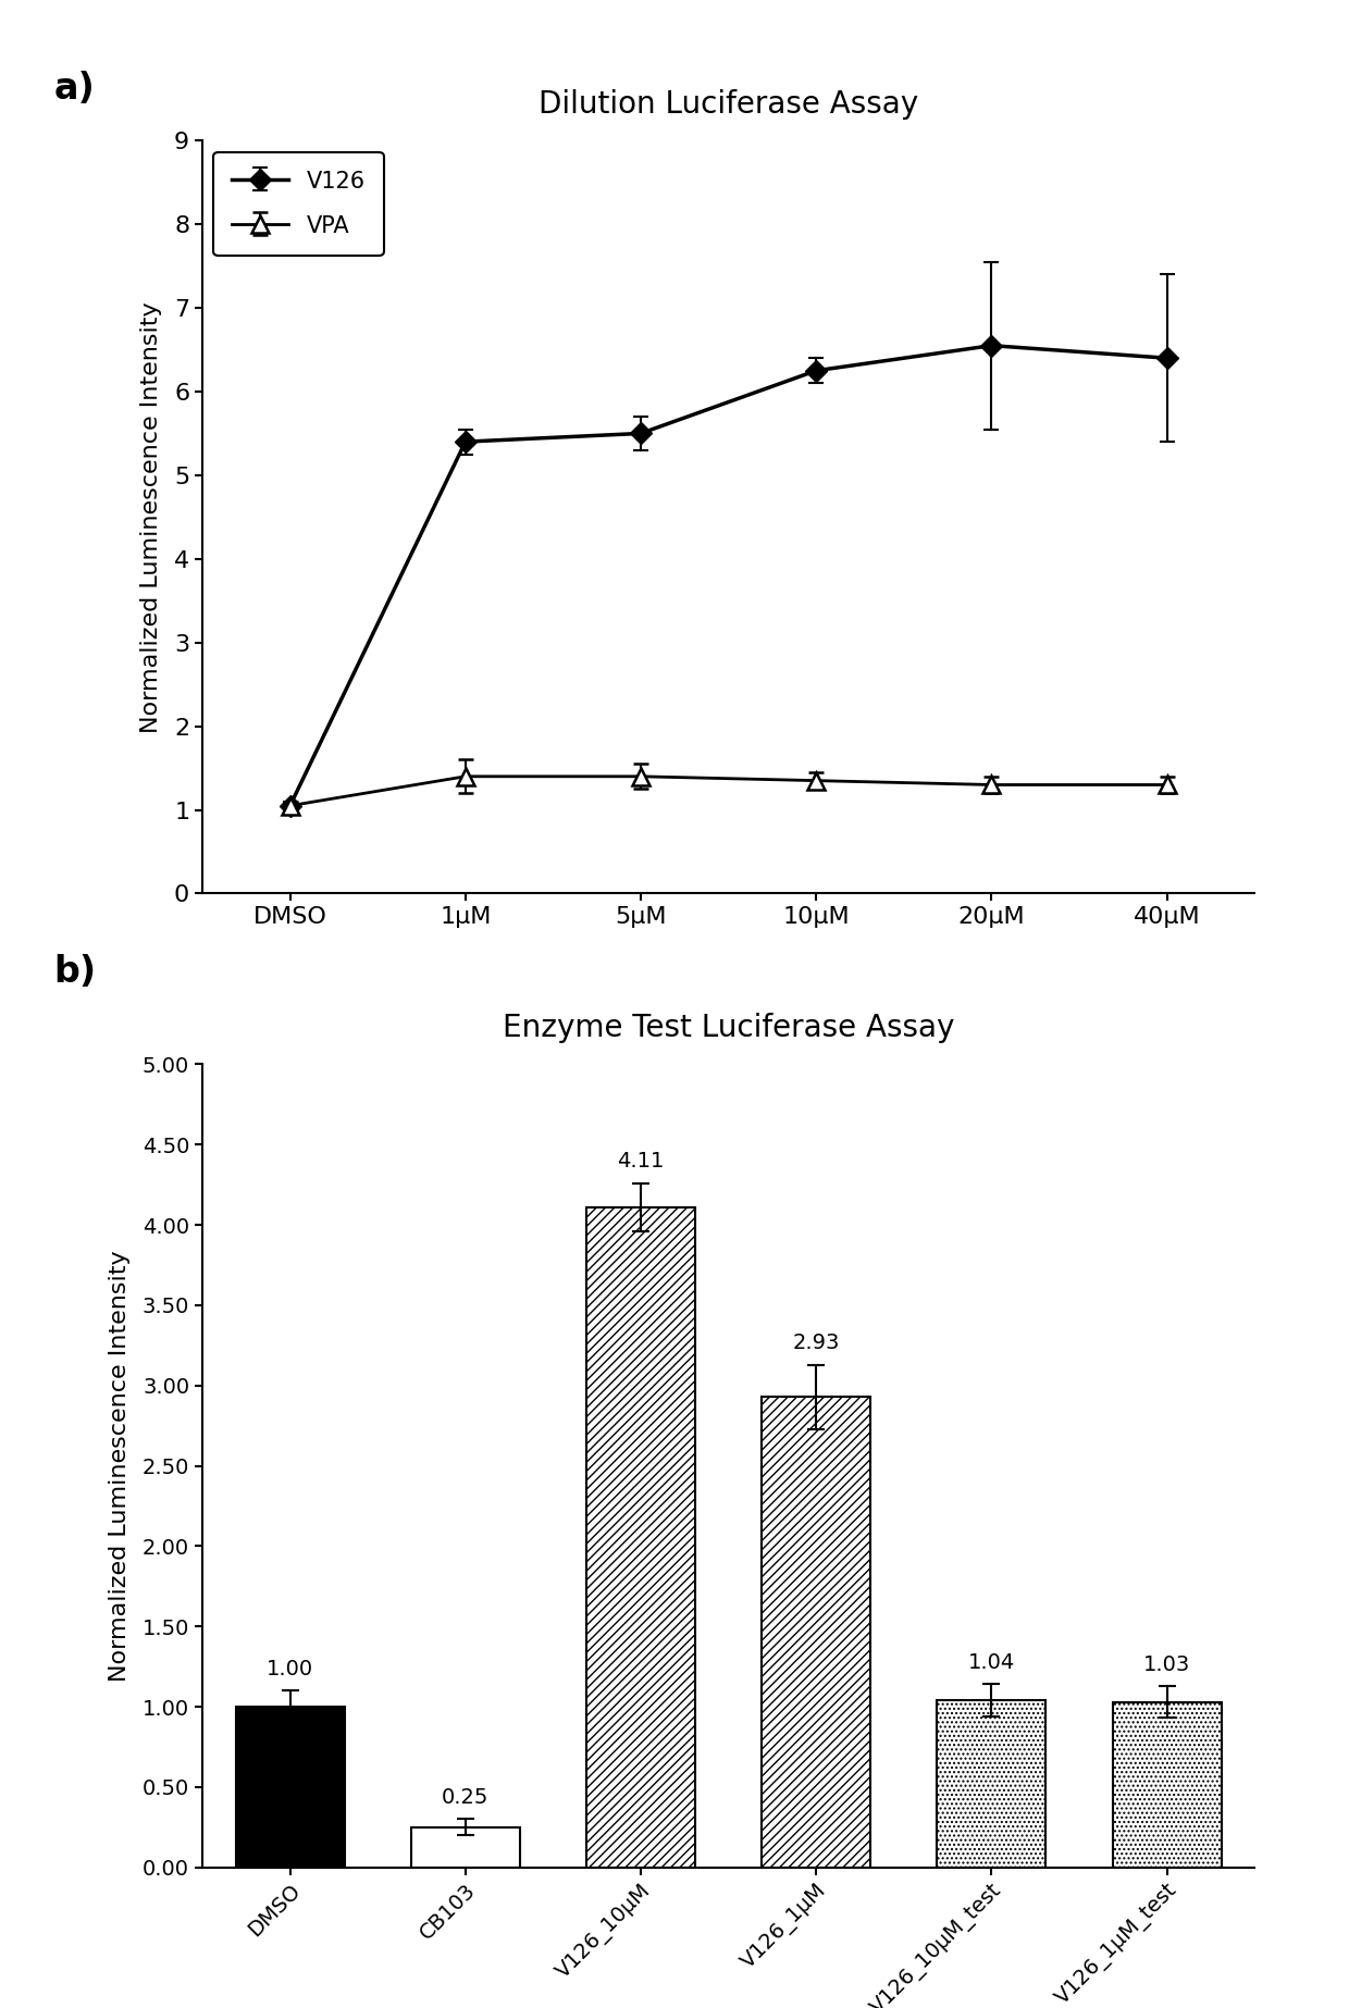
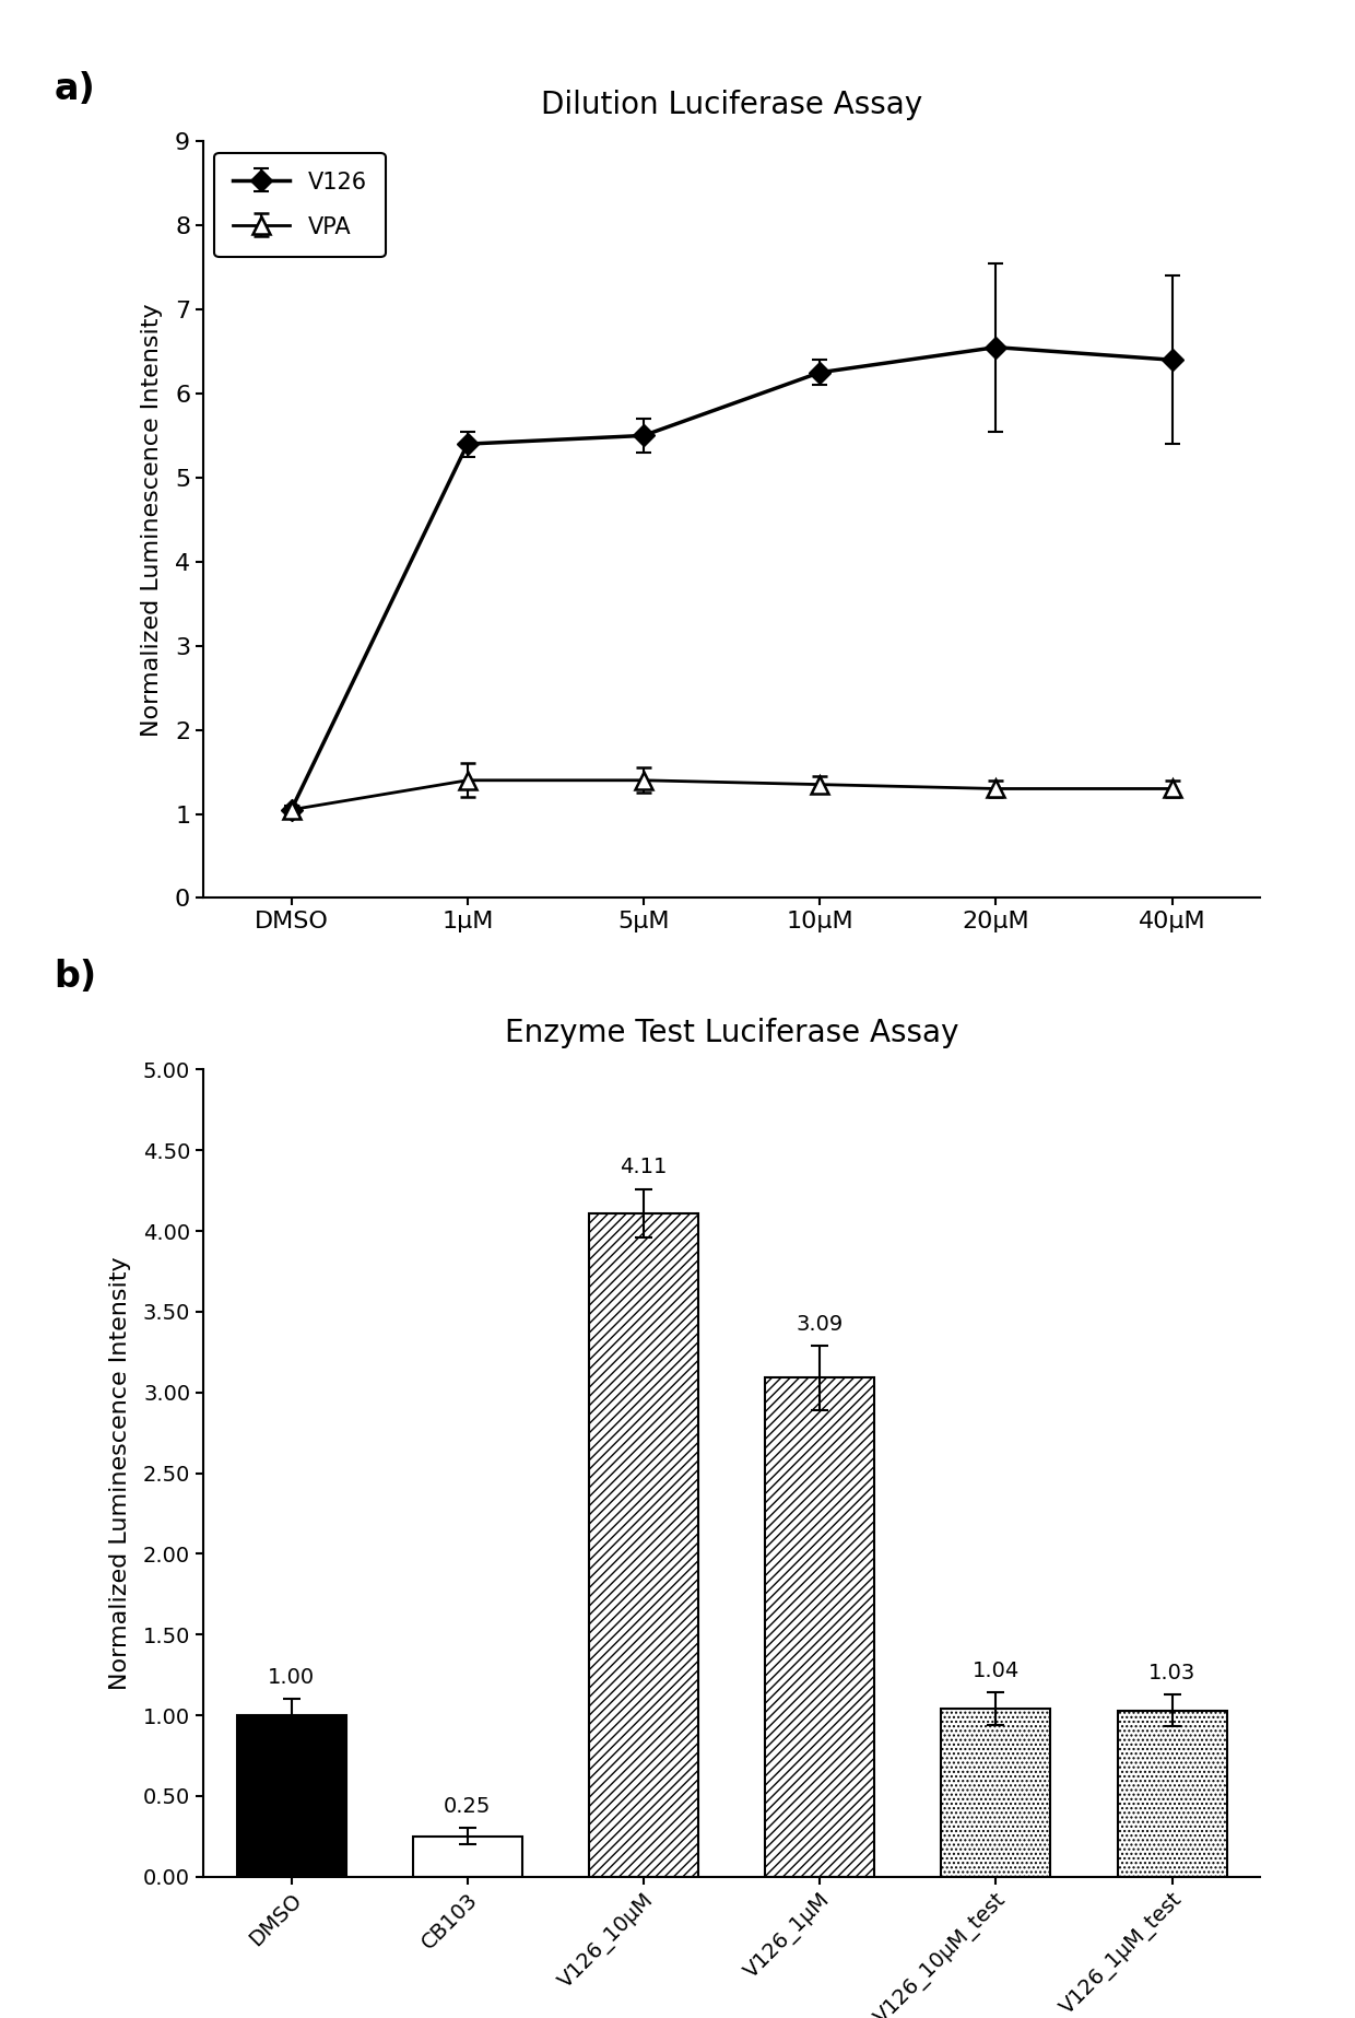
Enzyme Test Luciferase Assay/V126_1μM: 2.93 -> 3.09
